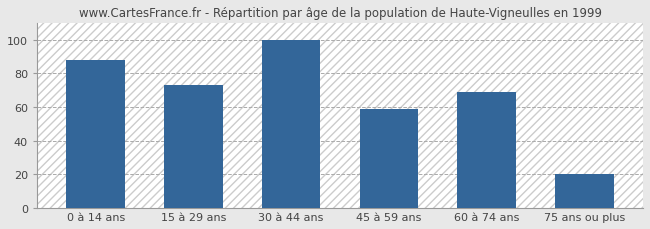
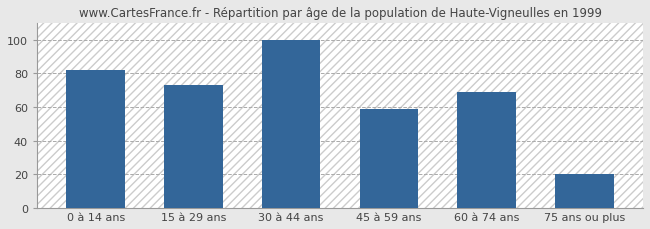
0 à 14 ans: 88 -> 82
